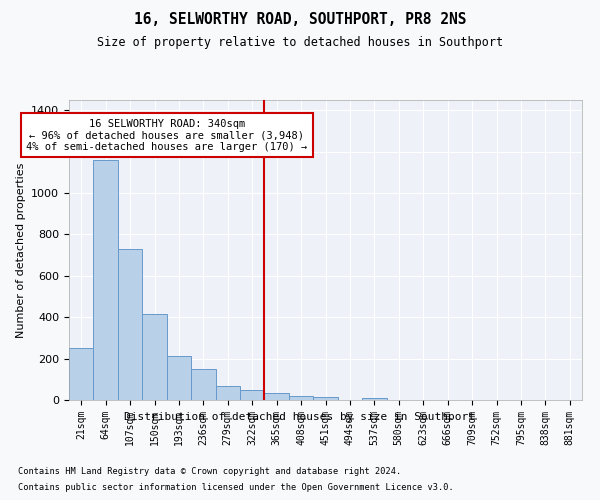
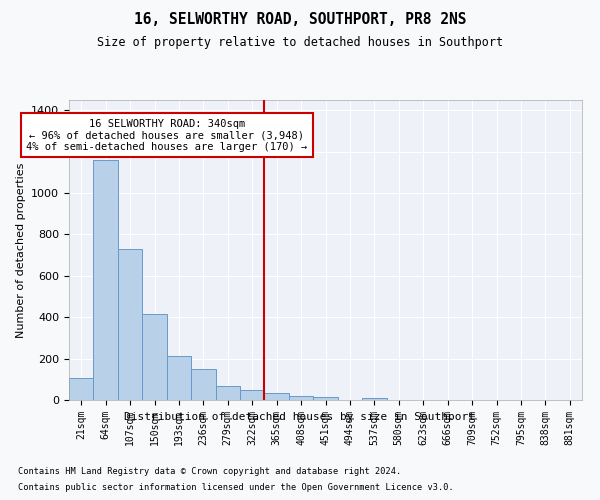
21sqm: 250 -> 105
